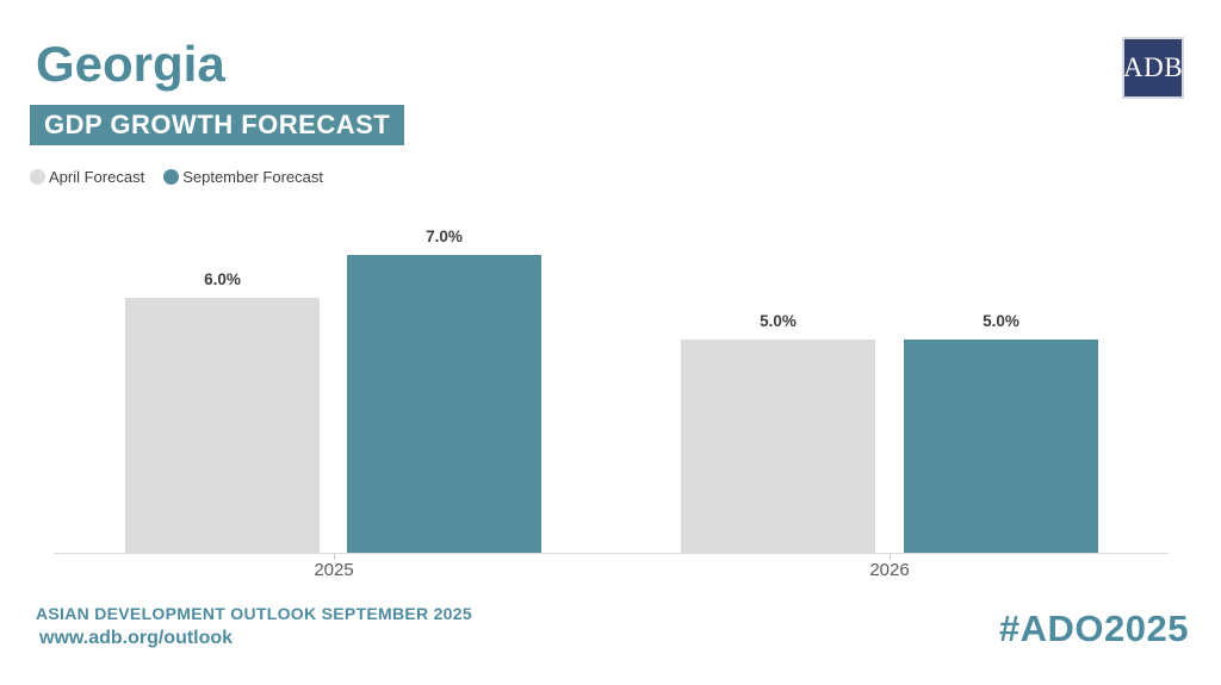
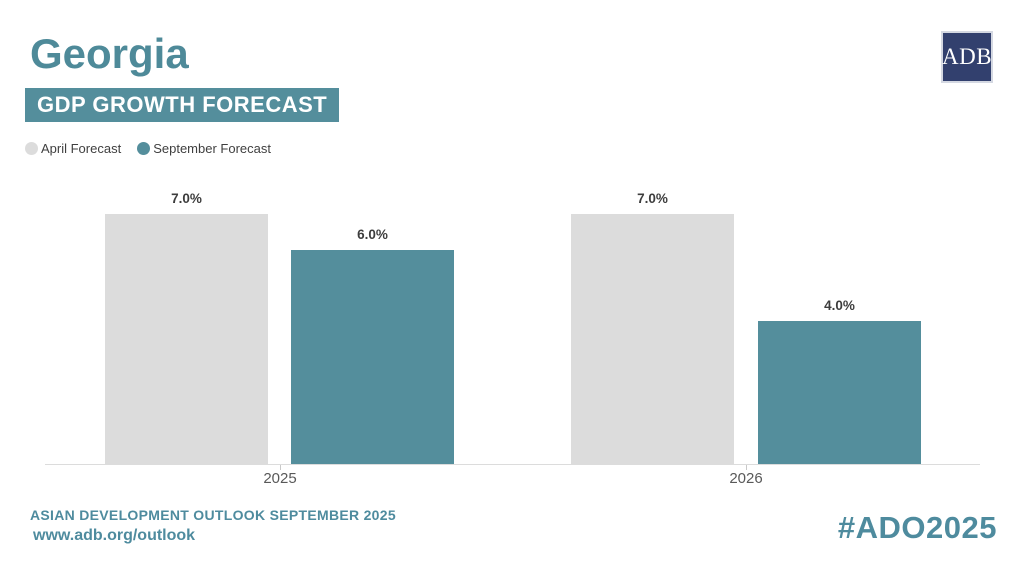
April Forecast/2025: 6.0% -> 7.0%
September Forecast/2025: 7.0% -> 6.0%
April Forecast/2026: 5.0% -> 7.0%
September Forecast/2026: 5.0% -> 4.0%
